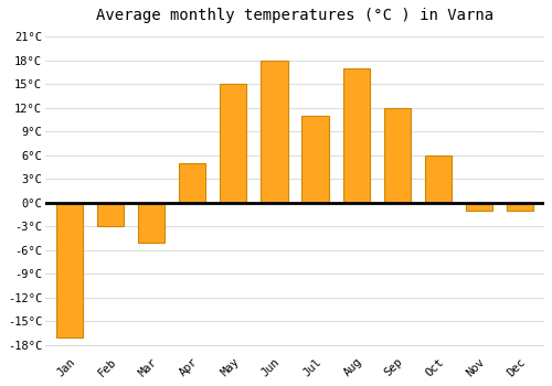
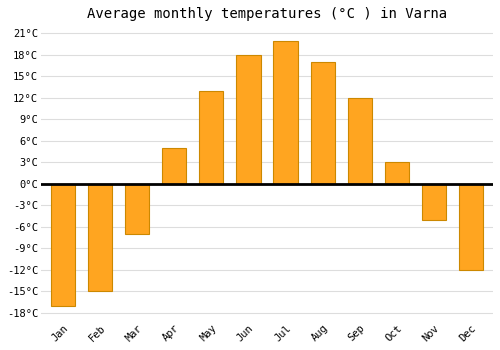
Feb: -3°C -> -15°C
Mar: -5°C -> -7°C
May: 15°C -> 13°C
Jul: 11°C -> 20°C
Oct: 6°C -> 3°C
Nov: -1°C -> -5°C
Dec: -1°C -> -12°C
